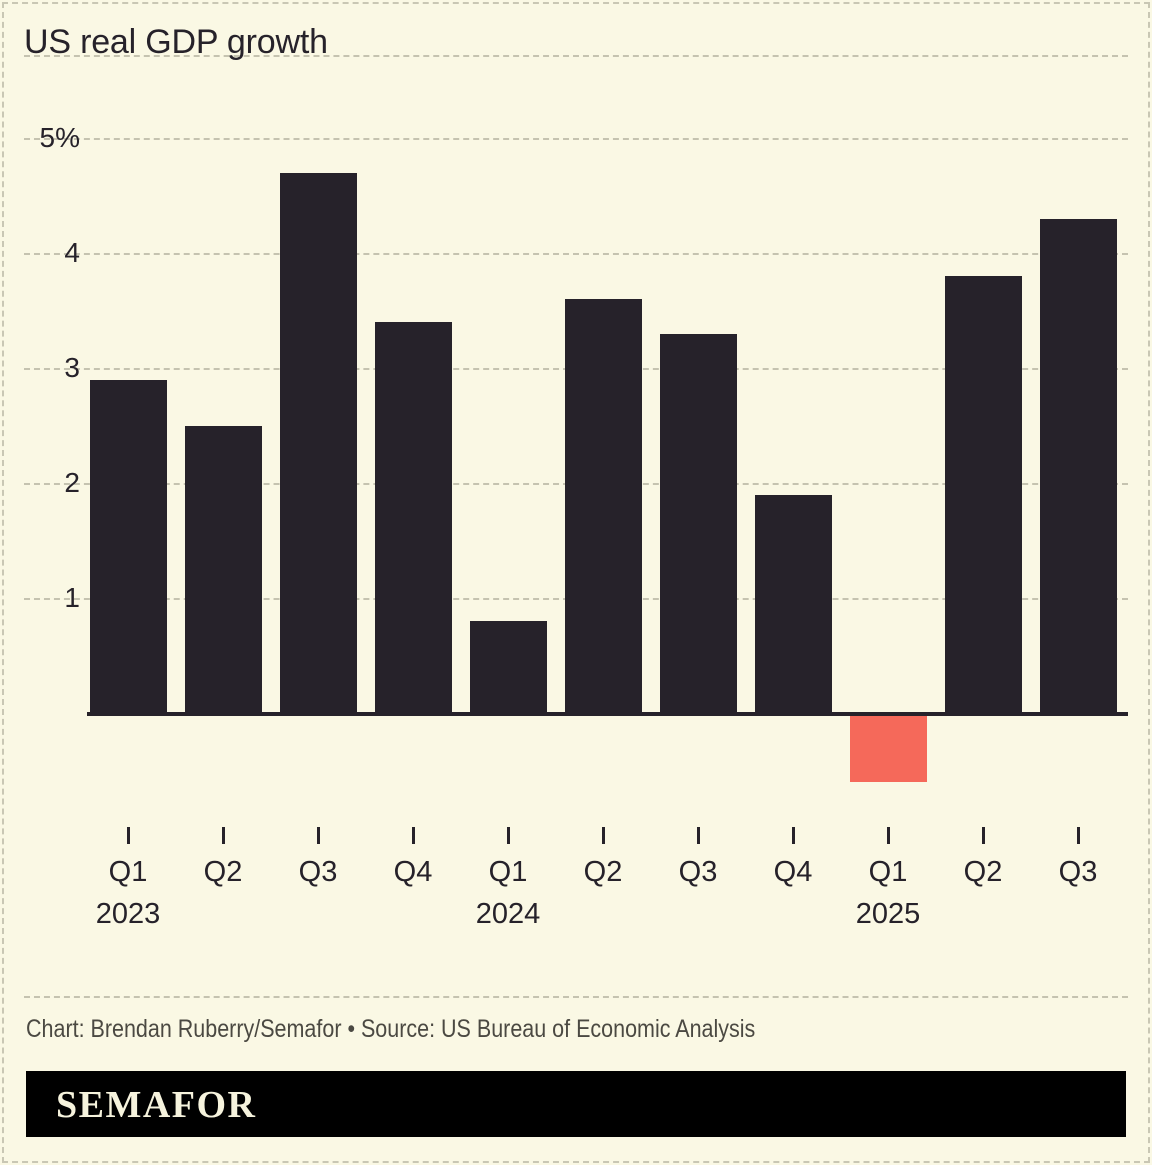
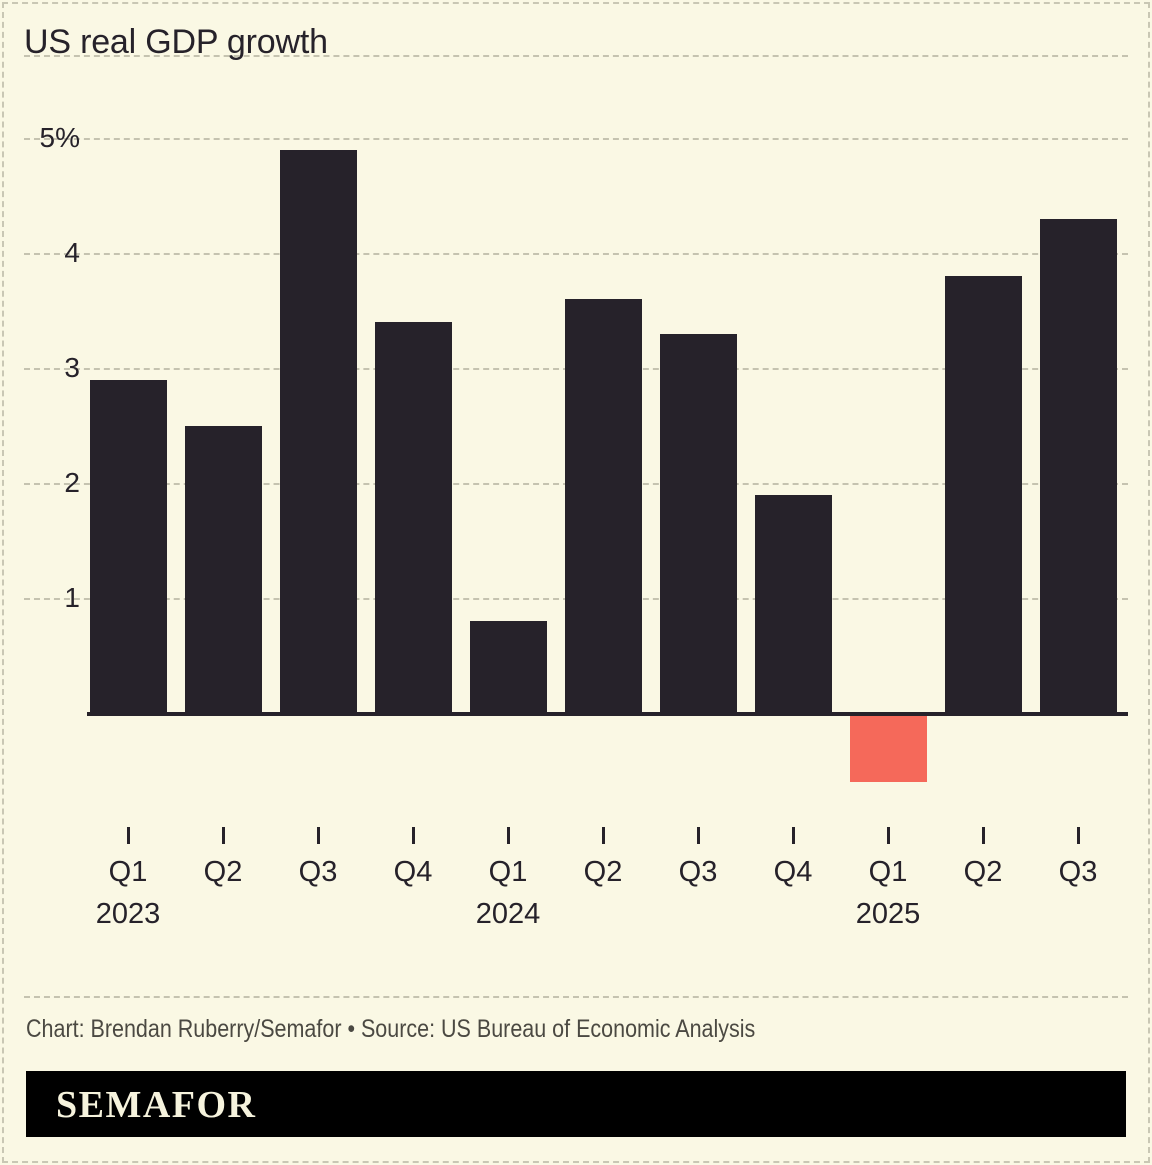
Q3 2023: 4.7% -> 4.9%
